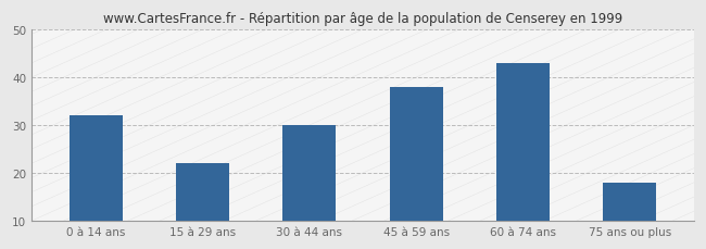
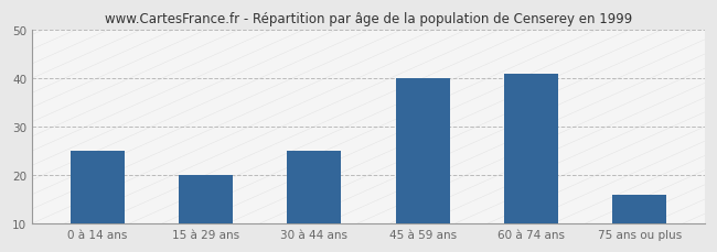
0 à 14 ans: 32 -> 25
15 à 29 ans: 22 -> 20
30 à 44 ans: 30 -> 25
45 à 59 ans: 38 -> 40
60 à 74 ans: 43 -> 41
75 ans ou plus: 18 -> 16
